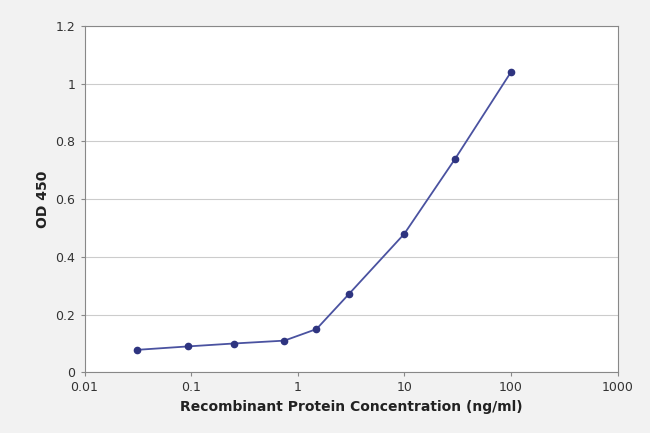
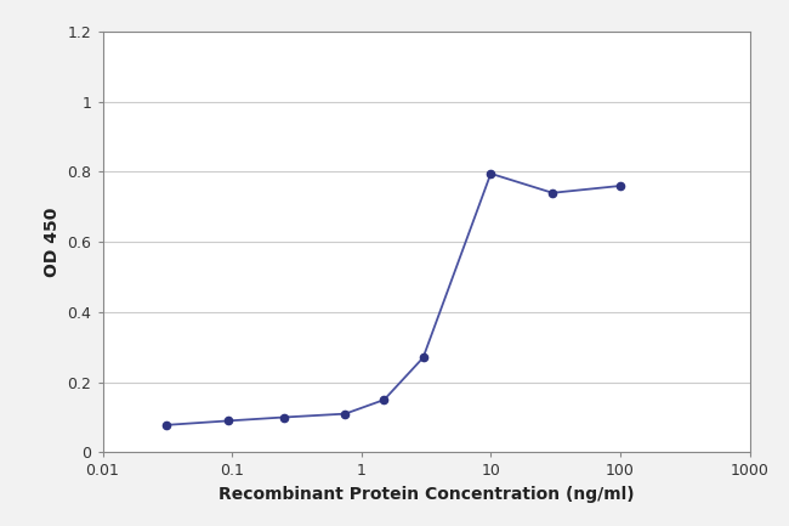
10: 0.480 -> 0.795
100: 1.040 -> 0.760
